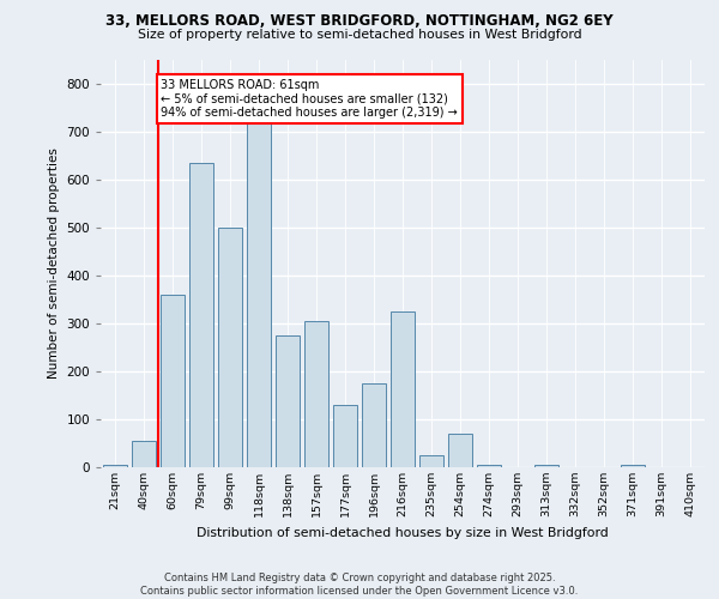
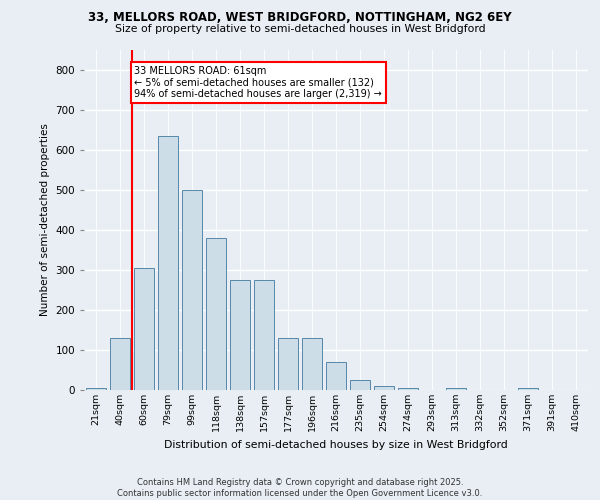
40sqm: 55 -> 130
60sqm: 360 -> 305
118sqm: 720 -> 380
157sqm: 305 -> 275
196sqm: 175 -> 130
216sqm: 325 -> 70
254sqm: 70 -> 10
